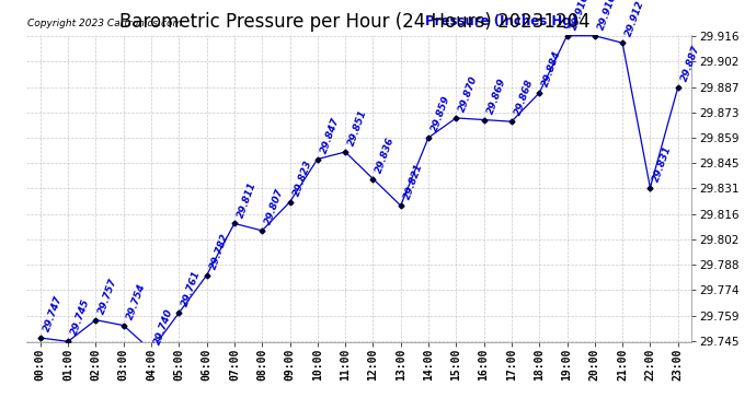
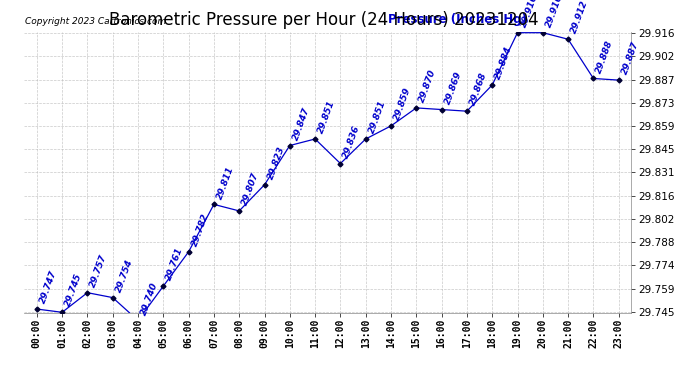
13:00: 29.821 -> 29.851
22:00: 29.831 -> 29.888
